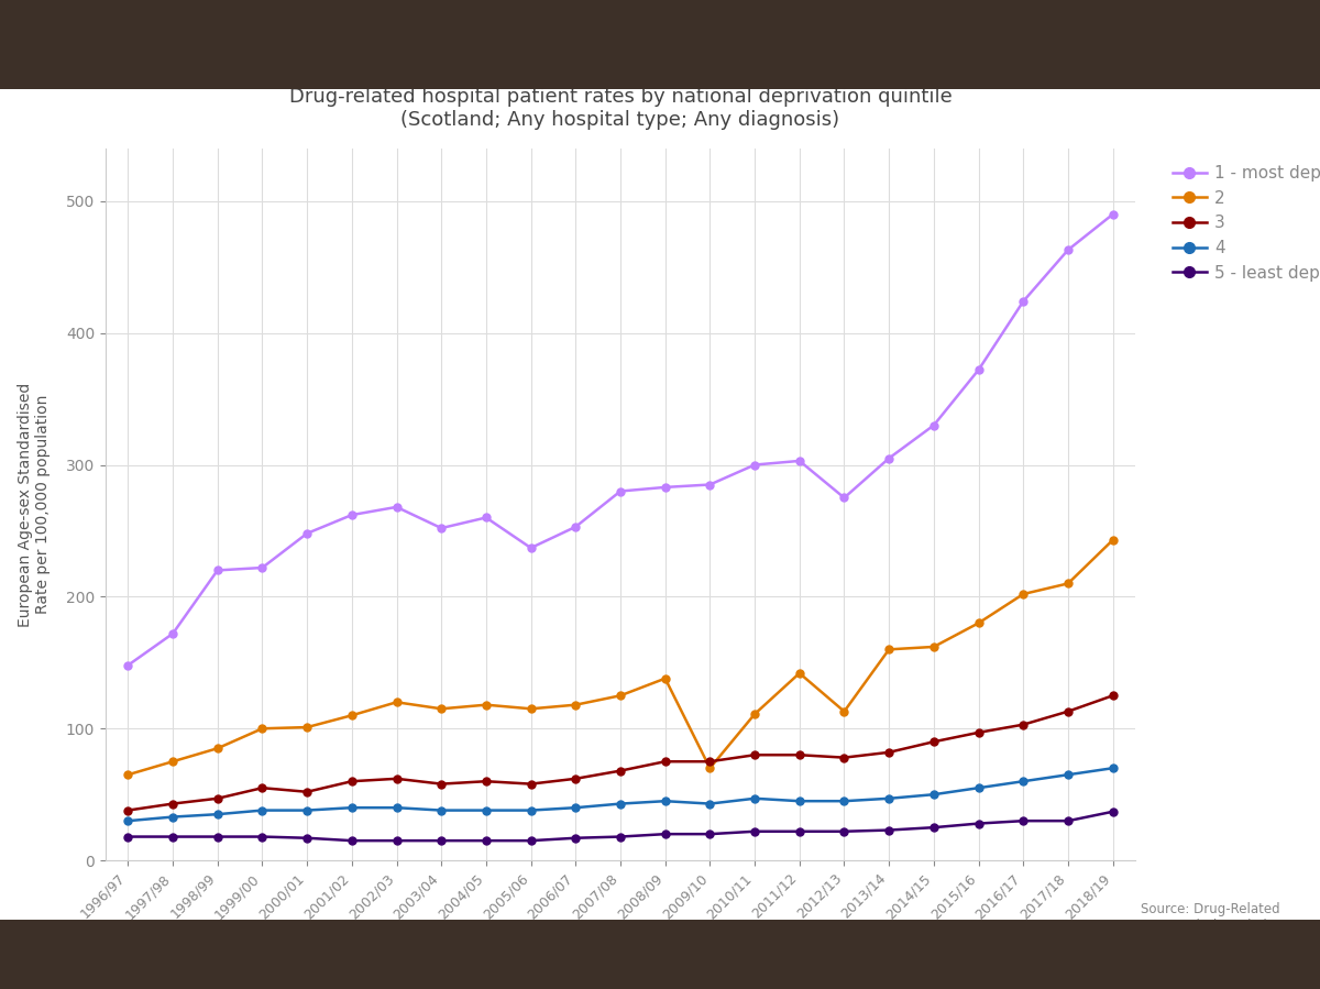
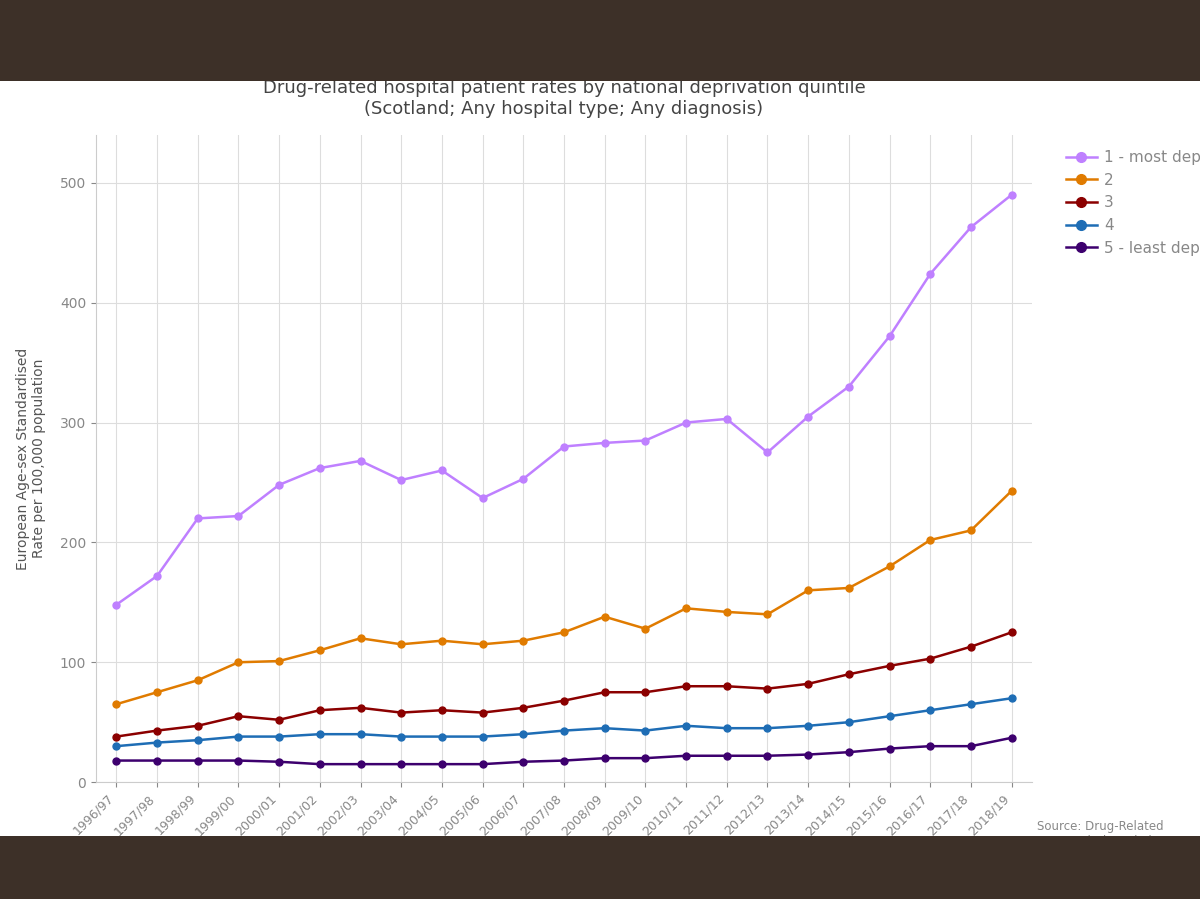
2/2009/10: 70 -> 128
2/2010/11: 111 -> 145
2/2012/13: 113 -> 140
